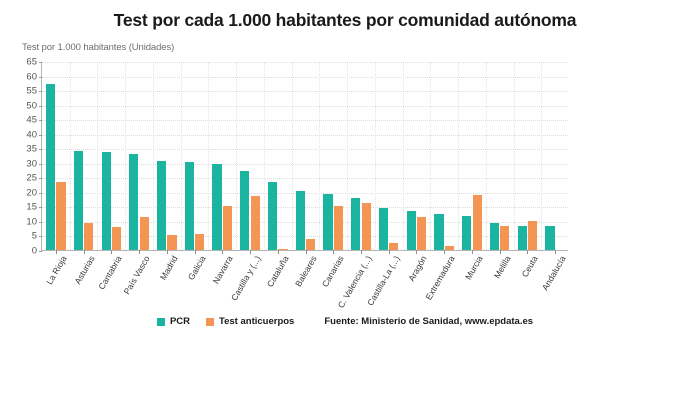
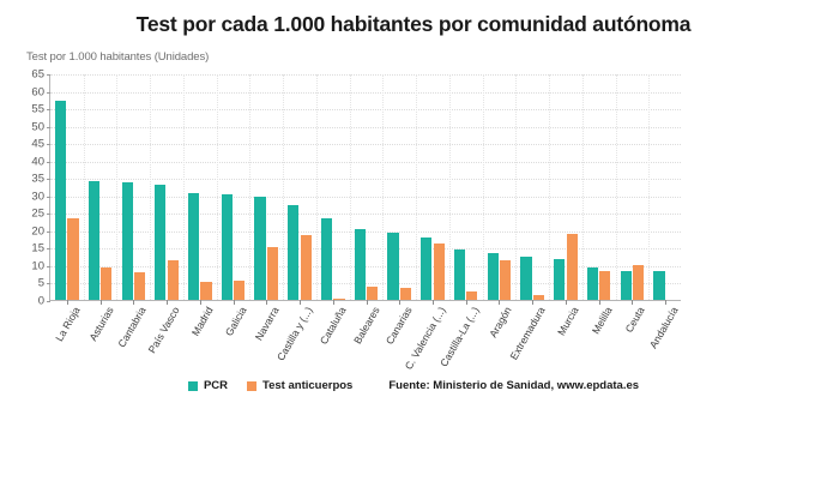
Test anticuerpos/Canarias: 15 -> 3
